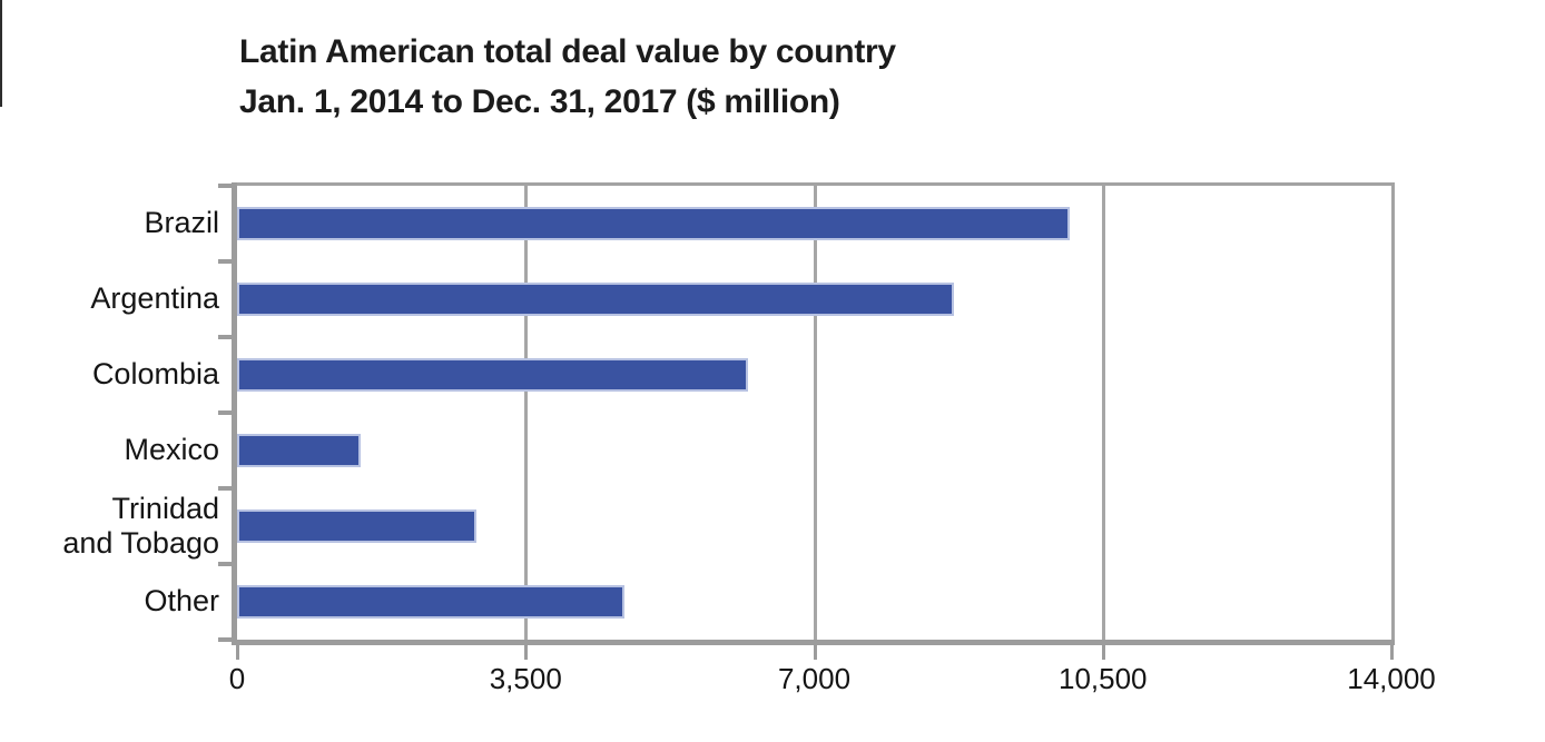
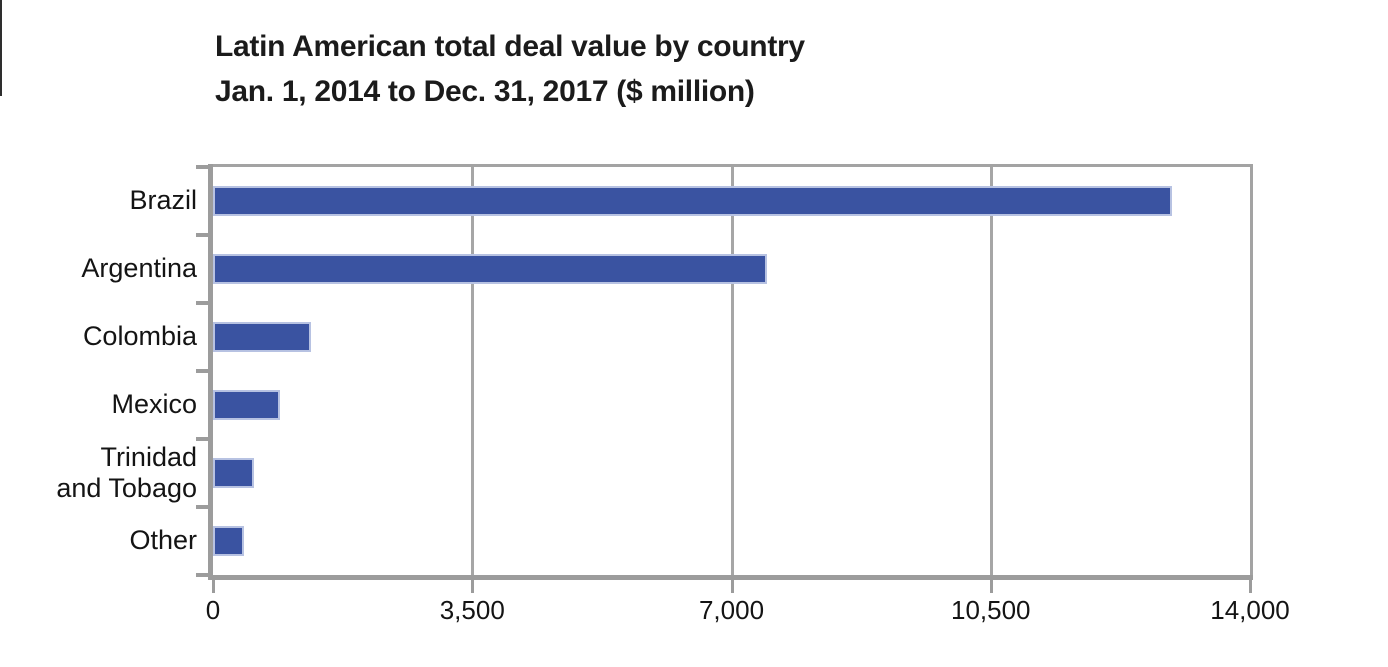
Brazil: 10100 -> 13000
Argentina: 8700 -> 7500
Colombia: 6200 -> 1300
Mexico: 1500 -> 900
Trinidad and Tobago: 2900 -> 600
Other: 4700 -> 400
